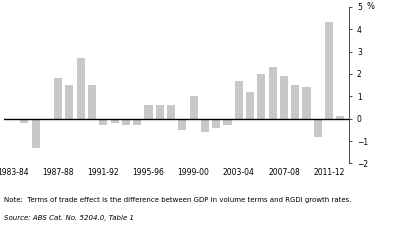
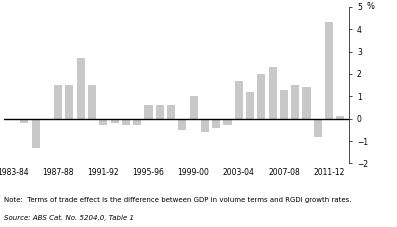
1987-88: 1.8 -> 1.5
2007-08: 1.9 -> 1.3
